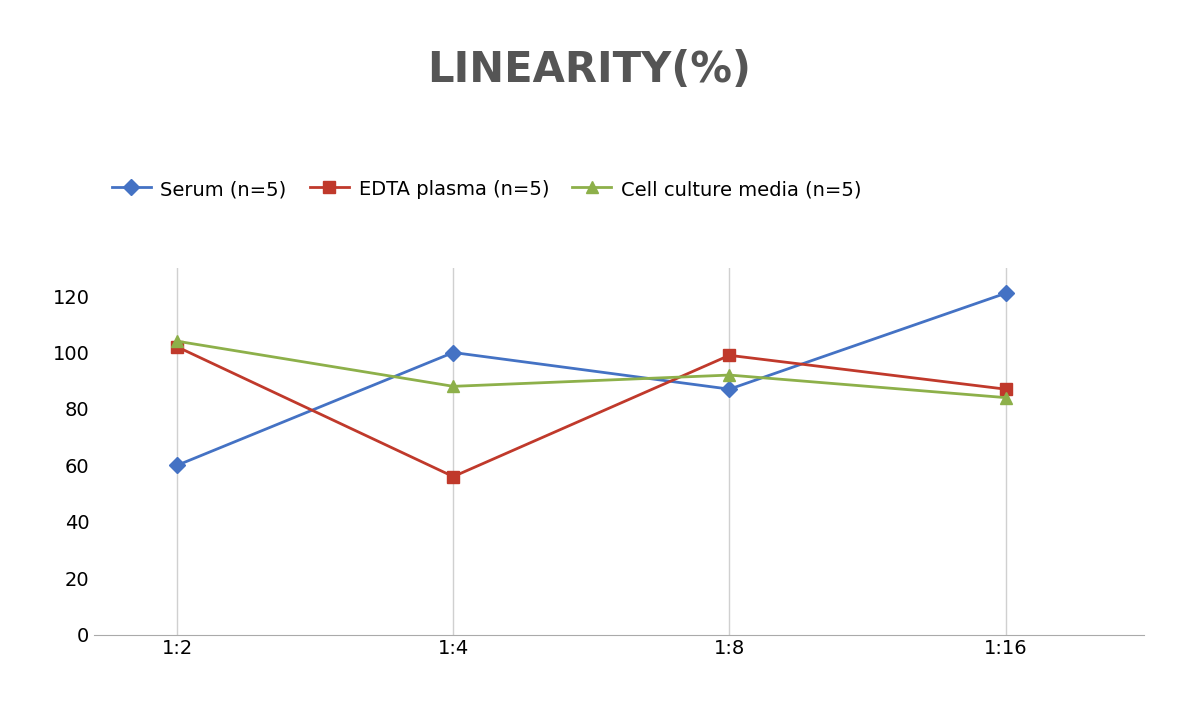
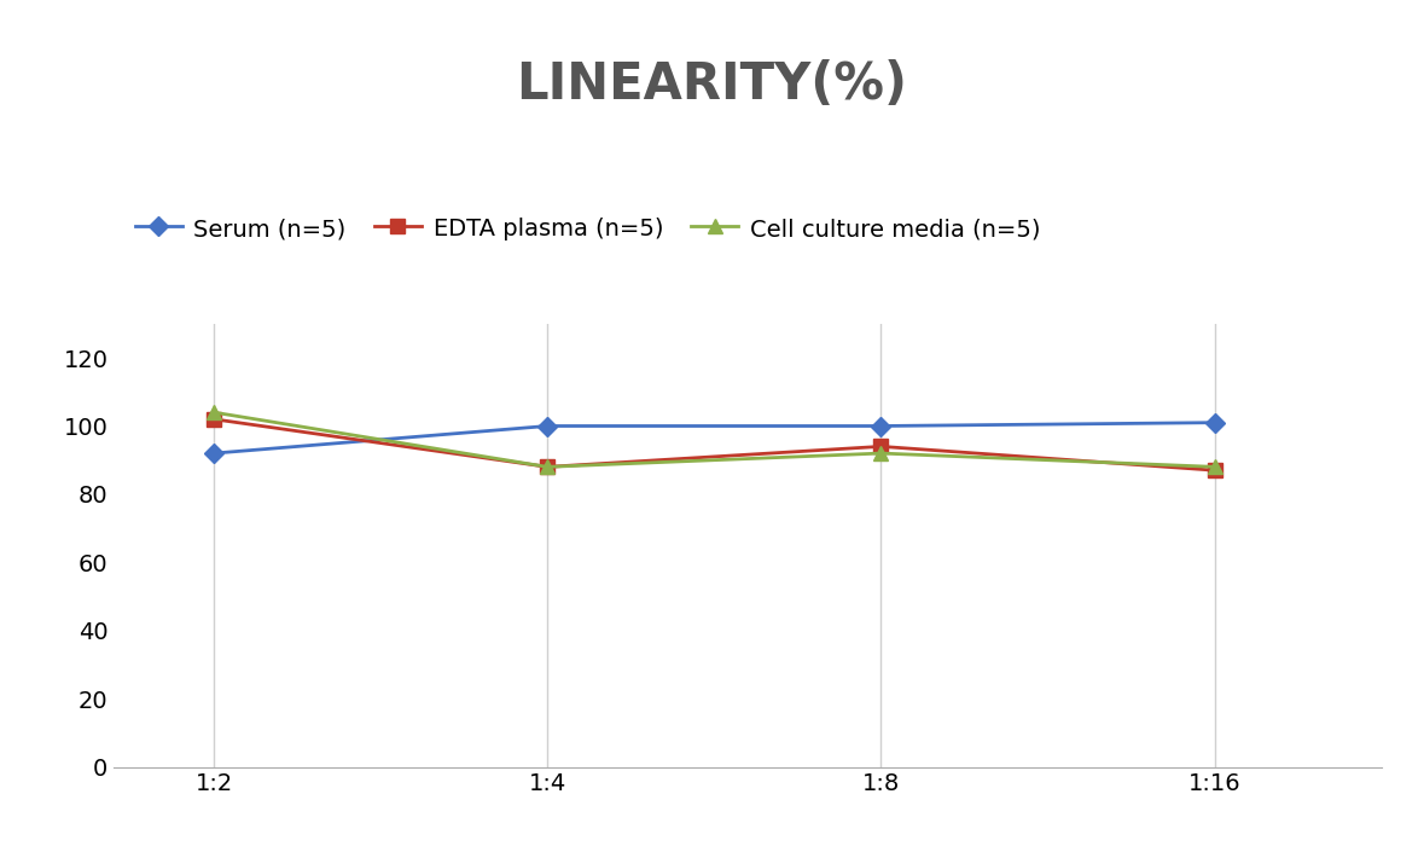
Serum (n=5)/1:2: 60 -> 92
EDTA plasma (n=5)/1:4: 56 -> 88
Serum (n=5)/1:8: 87 -> 100
EDTA plasma (n=5)/1:8: 99 -> 94
Serum (n=5)/1:16: 121 -> 101
Cell culture media (n=5)/1:16: 84 -> 88
